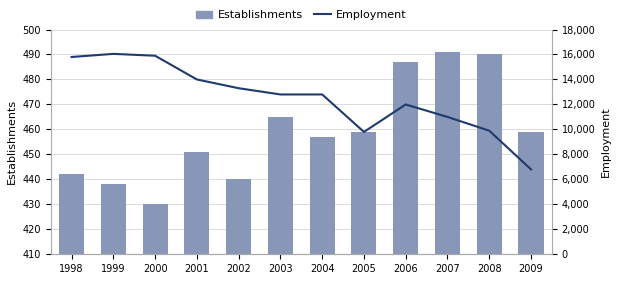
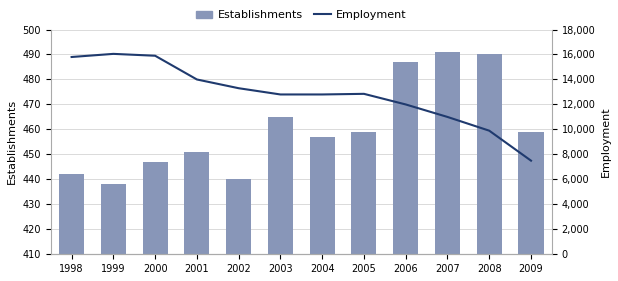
Establishments/2000: 430 -> 447
Employment/2005: 9,800 -> 12,800
Employment/2009: 6,800 -> 7,500
